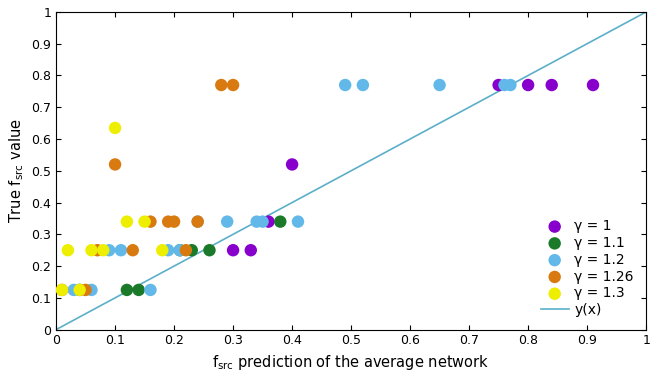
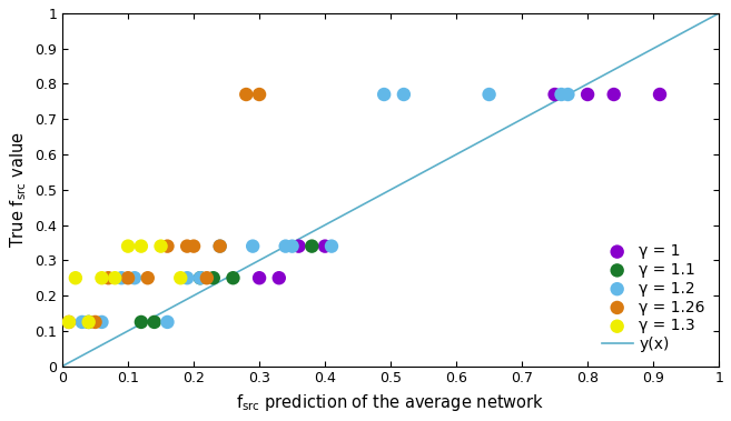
γ = 1.26/0.1: 0.520 -> 0.250
γ = 1.3/0.1: 0.635 -> 0.340
γ = 1/0.4: 0.52 -> 0.34
